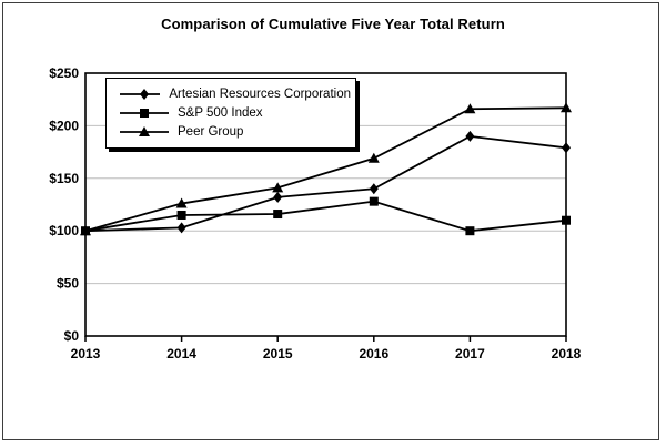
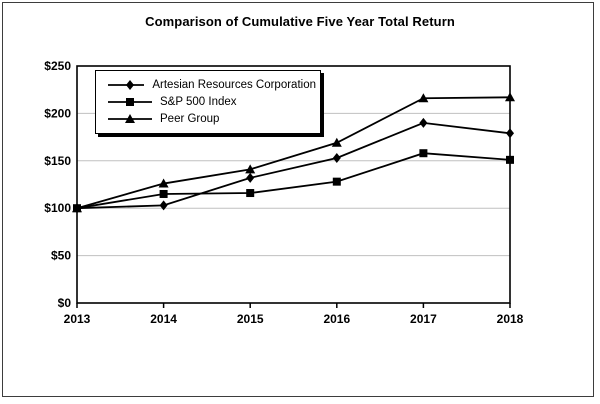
Artesian Resources Corporation/2016: $140 -> $150
S&P 500 Index/2017: $100 -> $160
S&P 500 Index/2018: $110 -> $150
